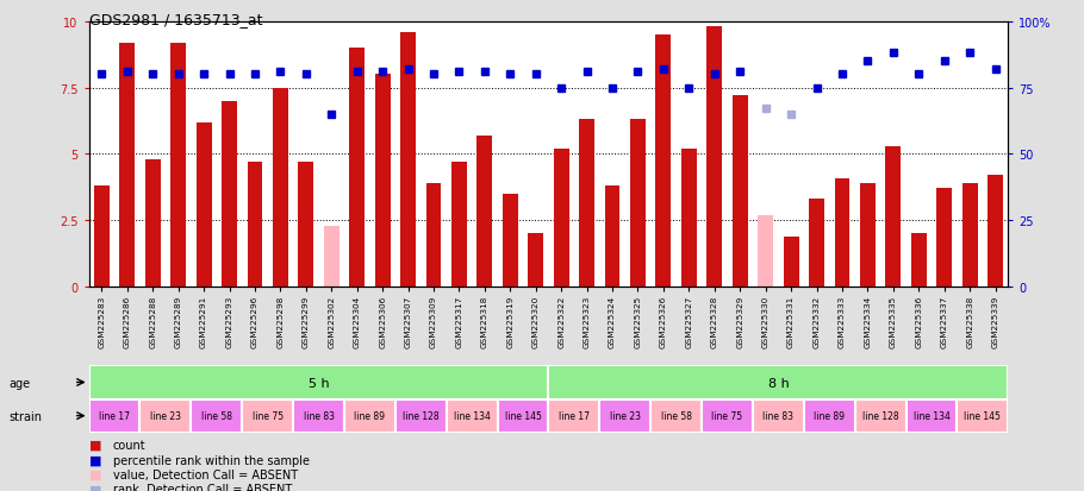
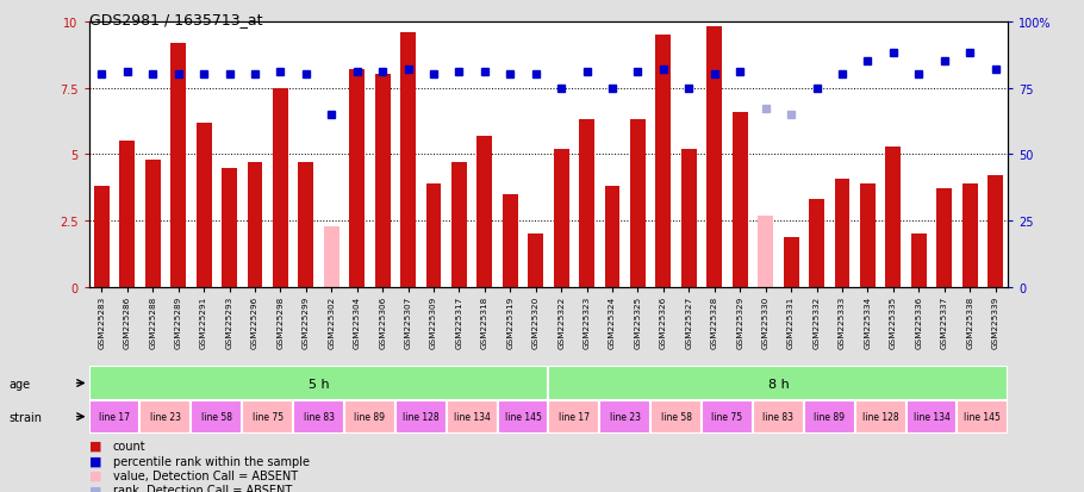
GSM225286: 9.2 -> 5.5
GSM225293: 7.0 -> 4.5
GSM225304: 9.0 -> 8.2
GSM225329: 7.2 -> 6.6
